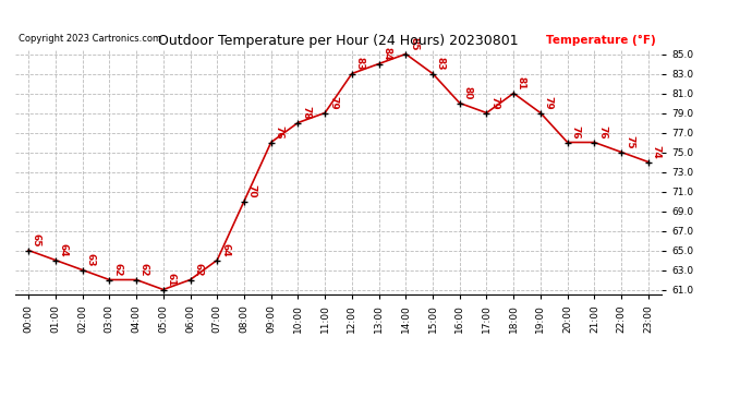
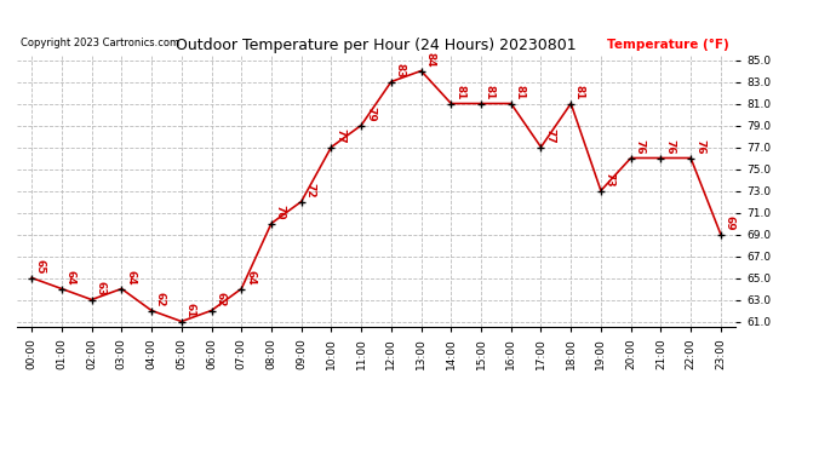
03:00: 62 -> 64
09:00: 76 -> 72
10:00: 78 -> 77
14:00: 85 -> 81
15:00: 83 -> 81
16:00: 80 -> 81
17:00: 79 -> 77
19:00: 79 -> 73
22:00: 75 -> 76
23:00: 74 -> 69
